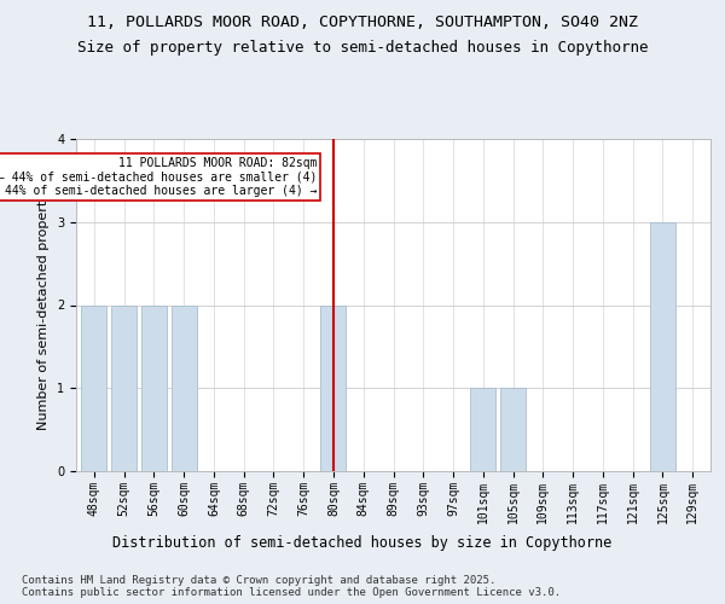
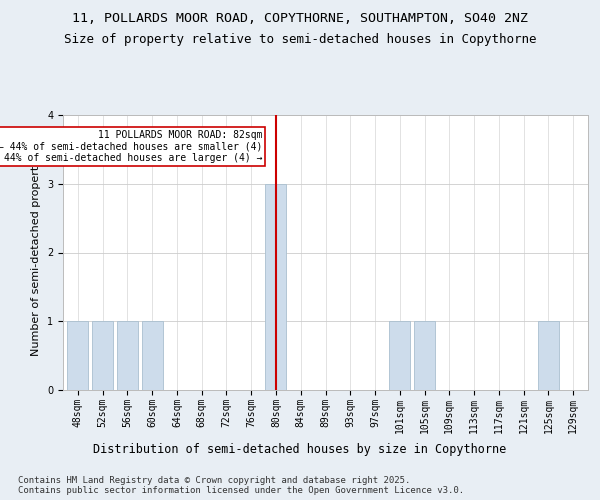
48sqm: 2 -> 1
52sqm: 2 -> 1
56sqm: 2 -> 1
60sqm: 2 -> 1
80sqm: 2 -> 3
125sqm: 3 -> 1
